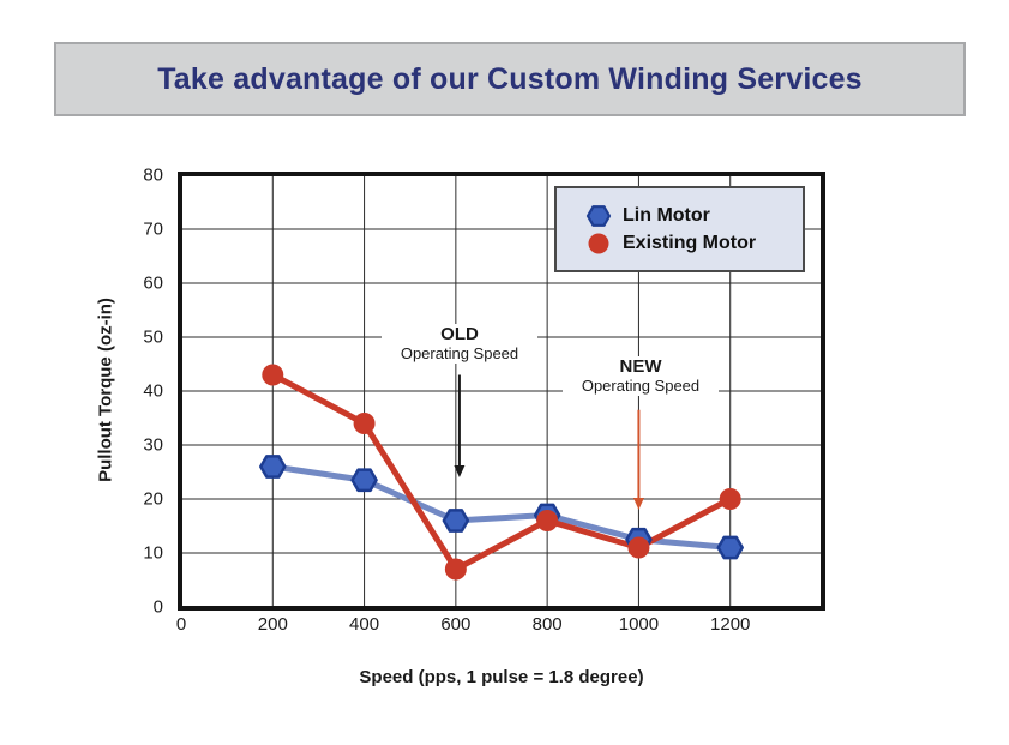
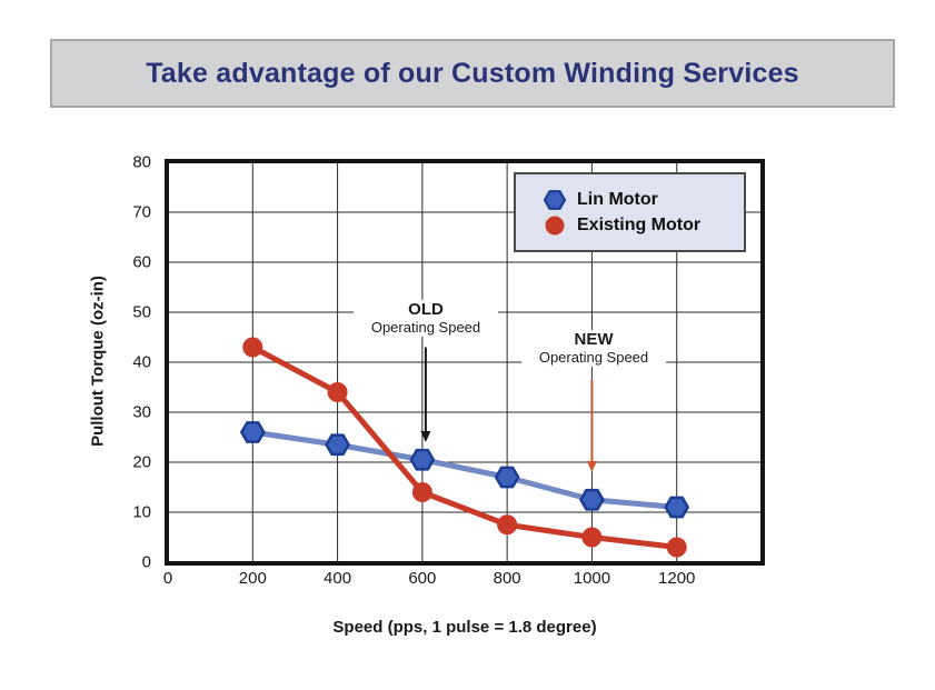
Lin Motor/600: 16 -> 20
Existing Motor/600: 7 -> 14
Existing Motor/800: 16 -> 8
Existing Motor/1000: 11 -> 5
Existing Motor/1200: 20 -> 3
